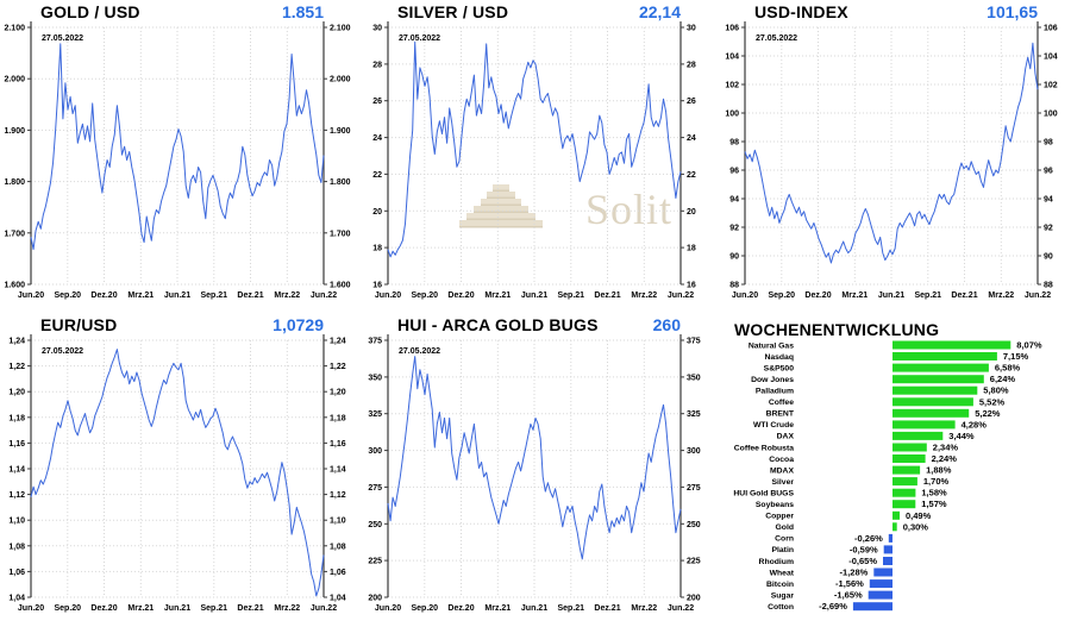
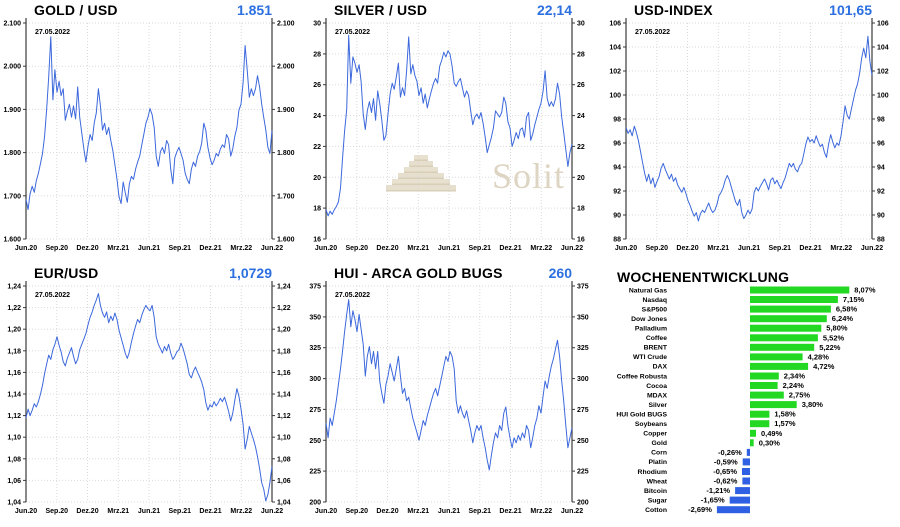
WOCHENENTWICKLUNG/DAX: 3,44% -> 4,72%
WOCHENENTWICKLUNG/MDAX: 1,88% -> 2,75%
WOCHENENTWICKLUNG/Silver: 1,70% -> 3,80%
WOCHENENTWICKLUNG/Wheat: -1,28% -> -0,62%
WOCHENENTWICKLUNG/Bitcoin: -1,56% -> -1,21%
